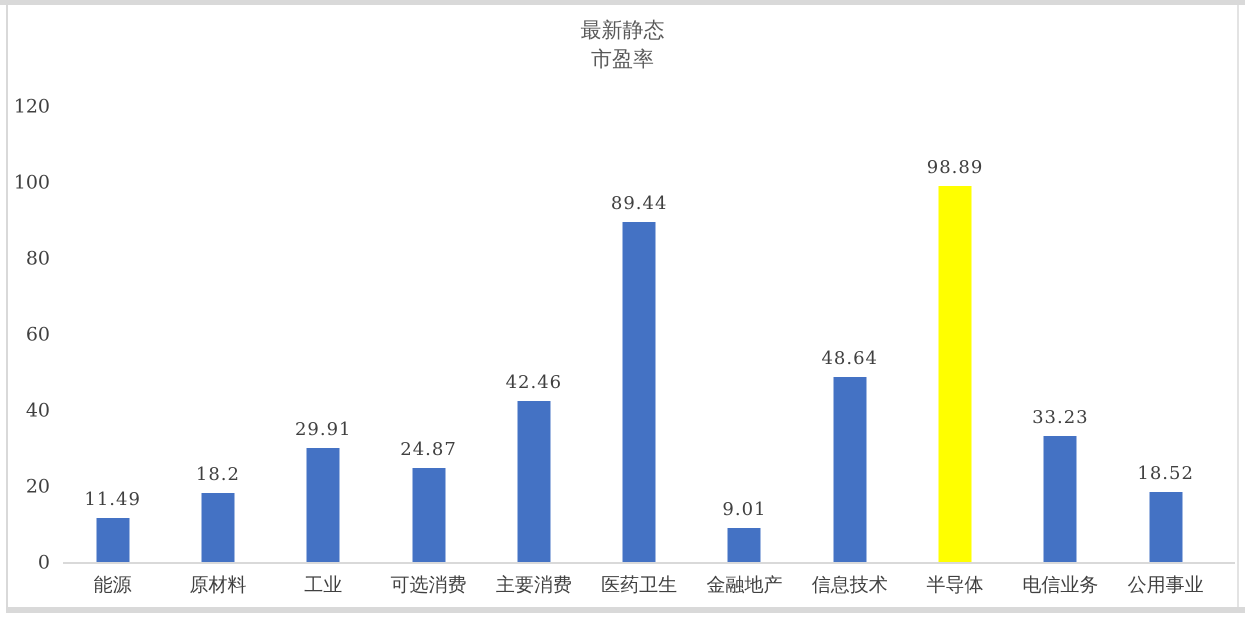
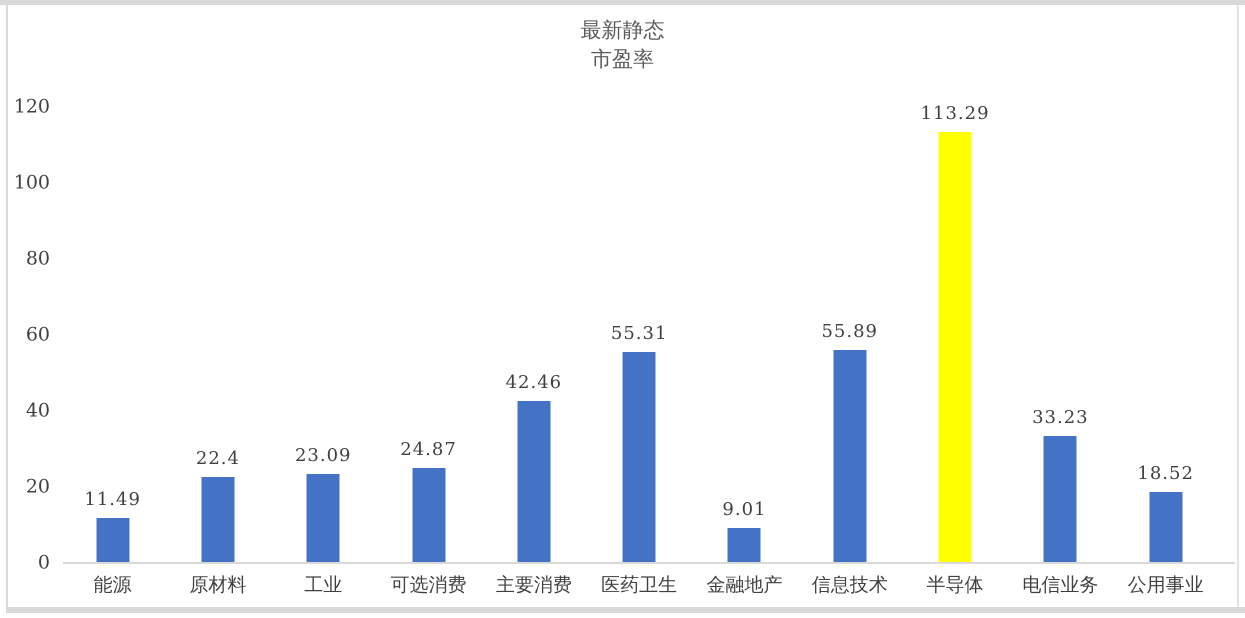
原材料: 18.2 -> 22.4
工业: 29.91 -> 23.09
医药卫生: 89.44 -> 55.31
信息技术: 48.64 -> 55.89
半导体: 98.89 -> 113.29
